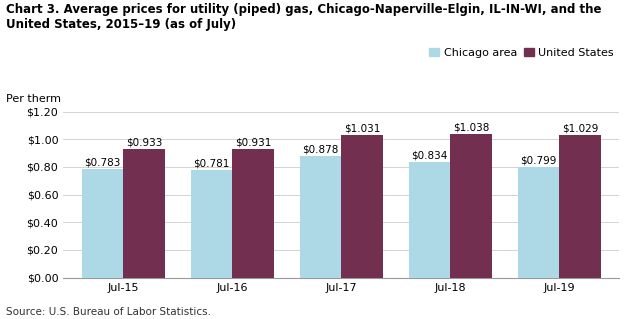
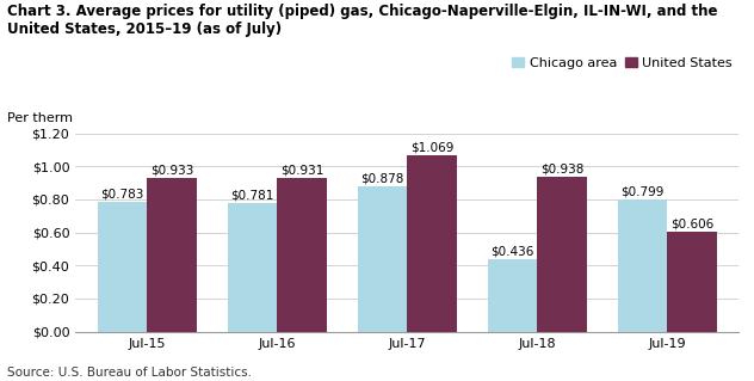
United States/Jul-17: $1.031 -> $1.069
Chicago area/Jul-18: $0.834 -> $0.436
United States/Jul-18: $1.038 -> $0.938
United States/Jul-19: $1.029 -> $0.606
